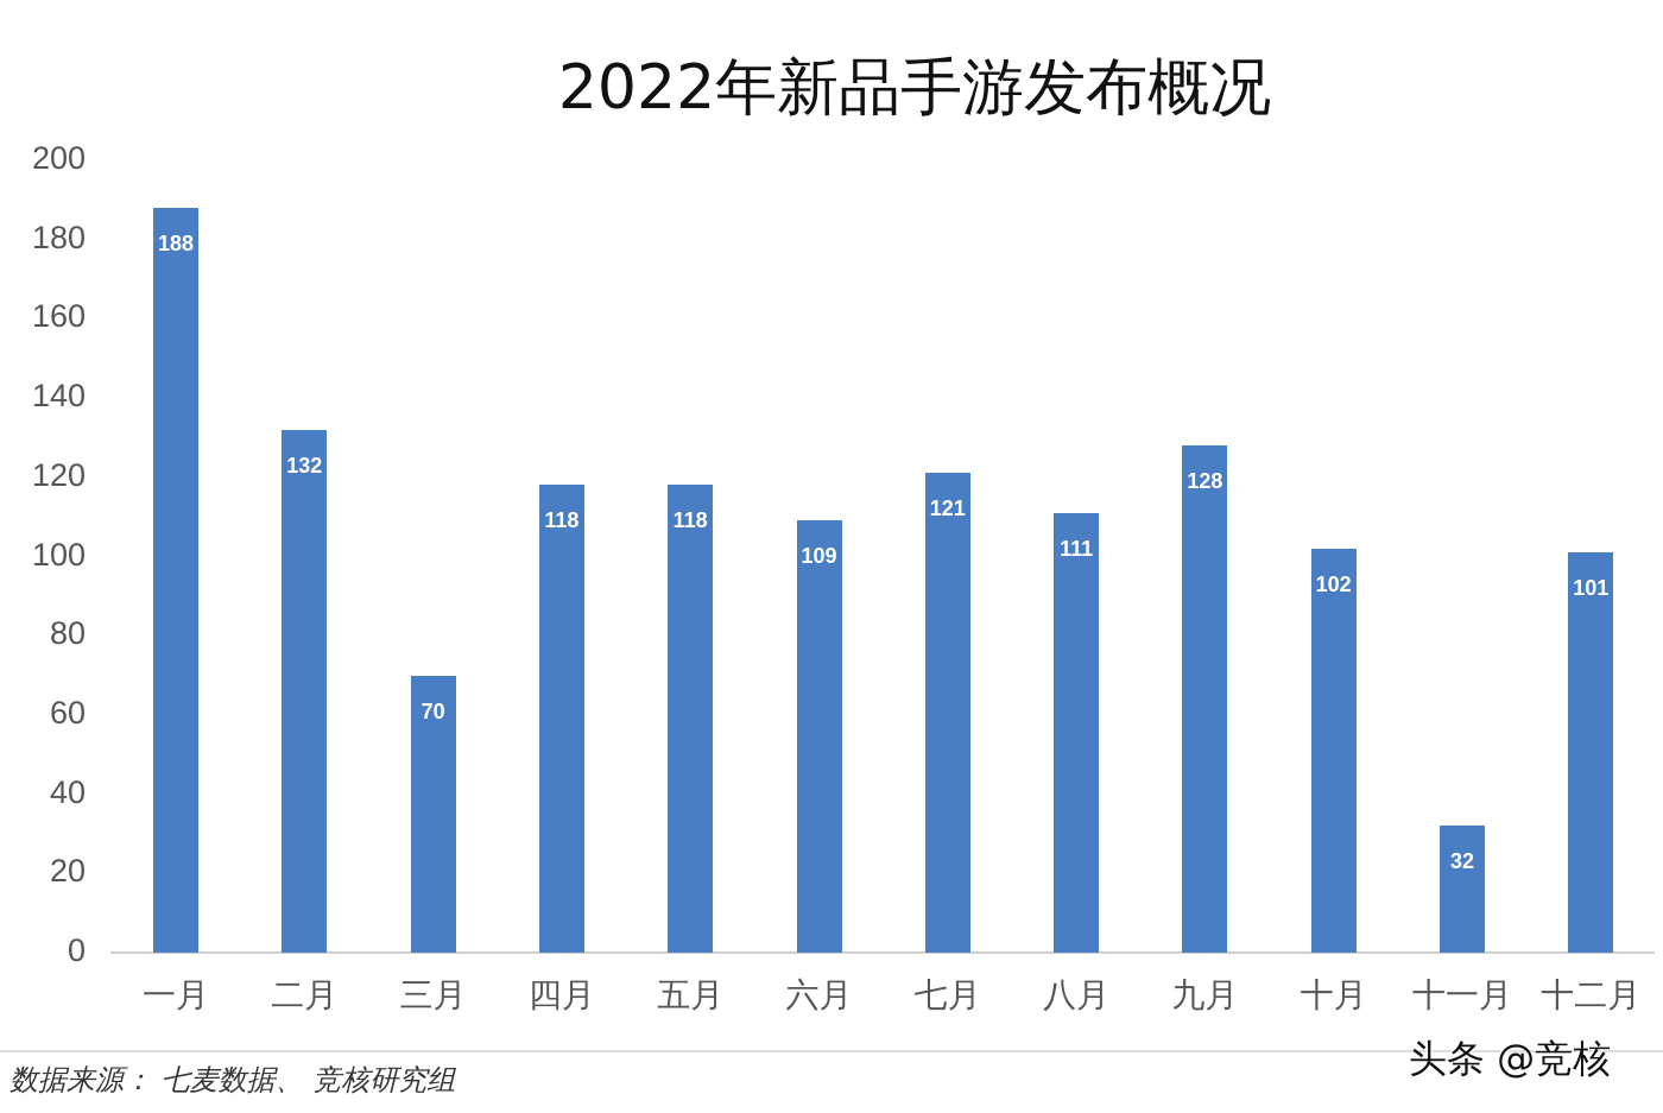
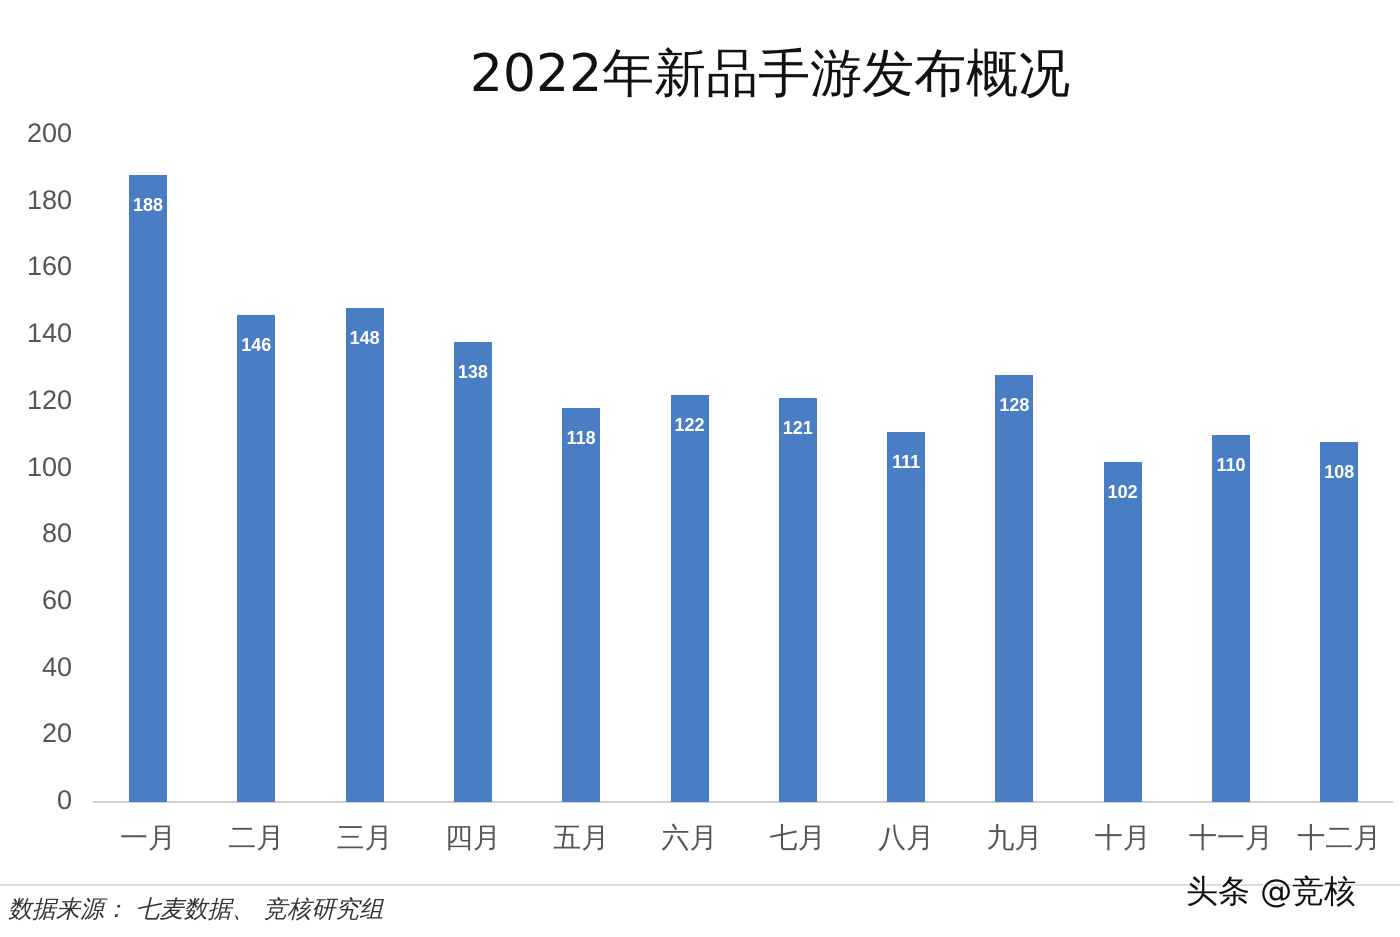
二月: 132 -> 146
三月: 70 -> 148
四月: 118 -> 138
六月: 109 -> 122
十一月: 32 -> 110
十二月: 101 -> 108
